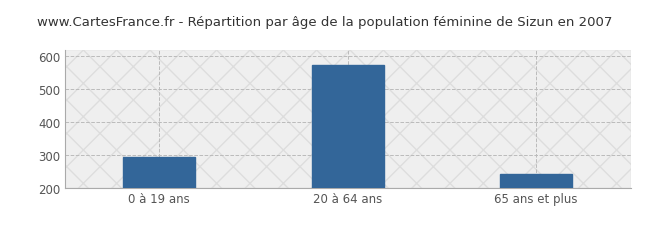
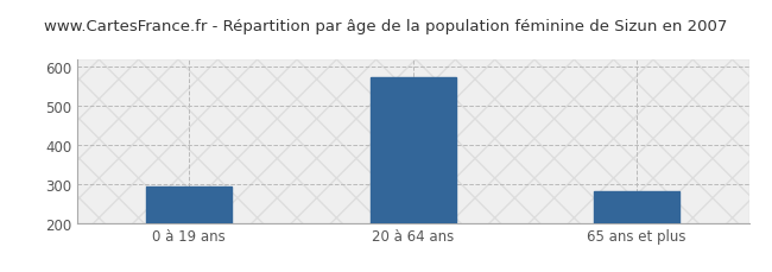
65 ans et plus: 242 -> 280
